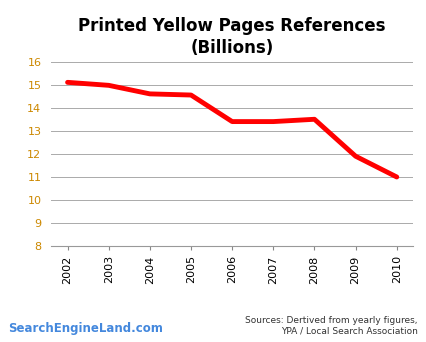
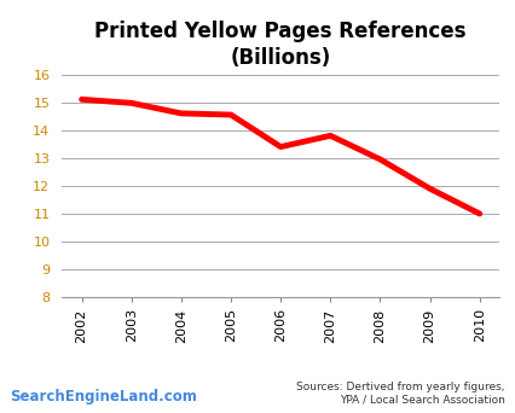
2007: 13.40 -> 13.80
2008: 13.50 -> 12.95
